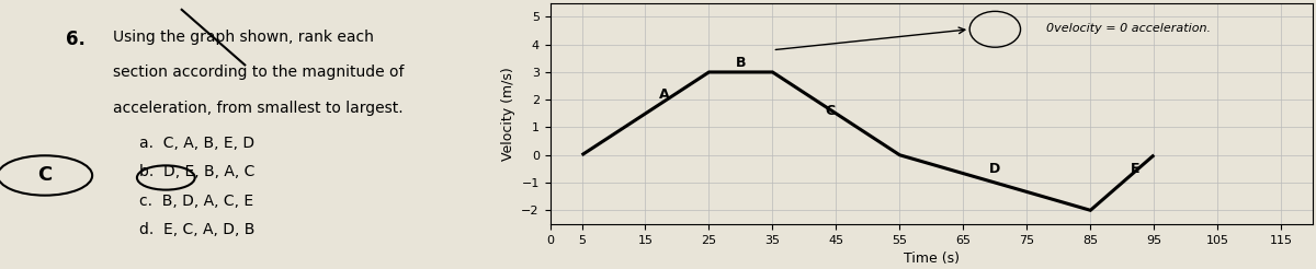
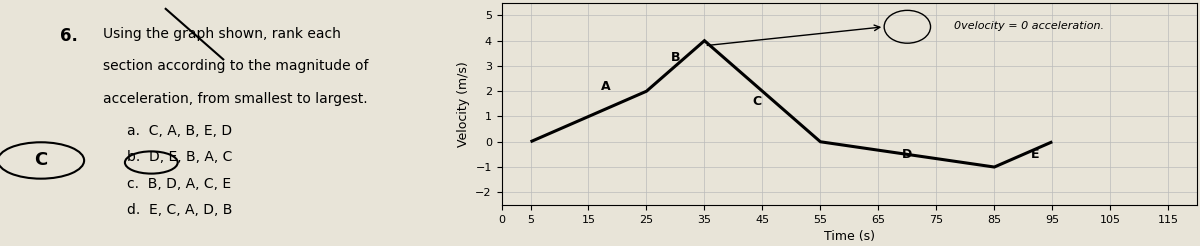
25: 3 -> 2
35: 3 -> 4
85: -2 -> -1
